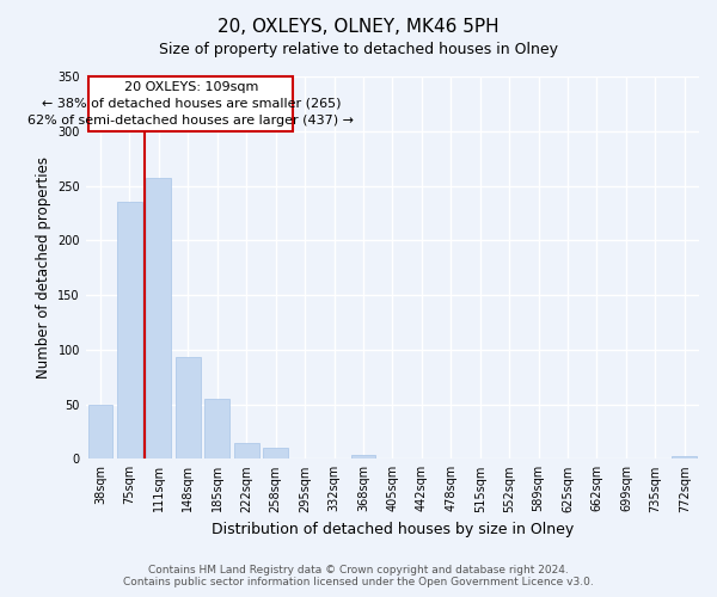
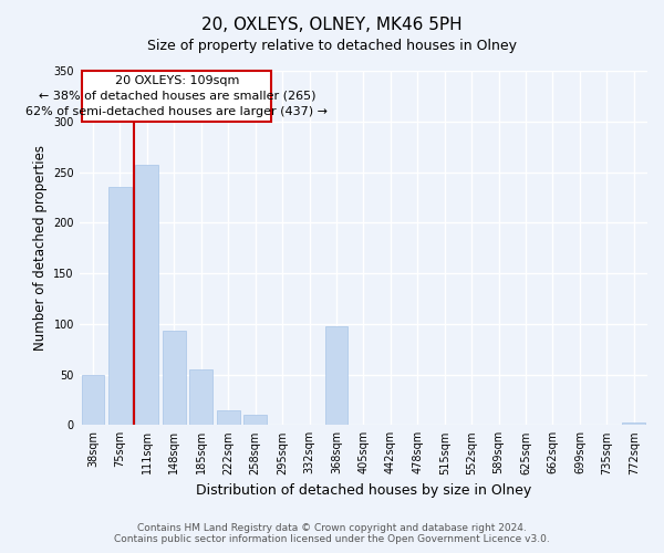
368sqm: 4 -> 98
